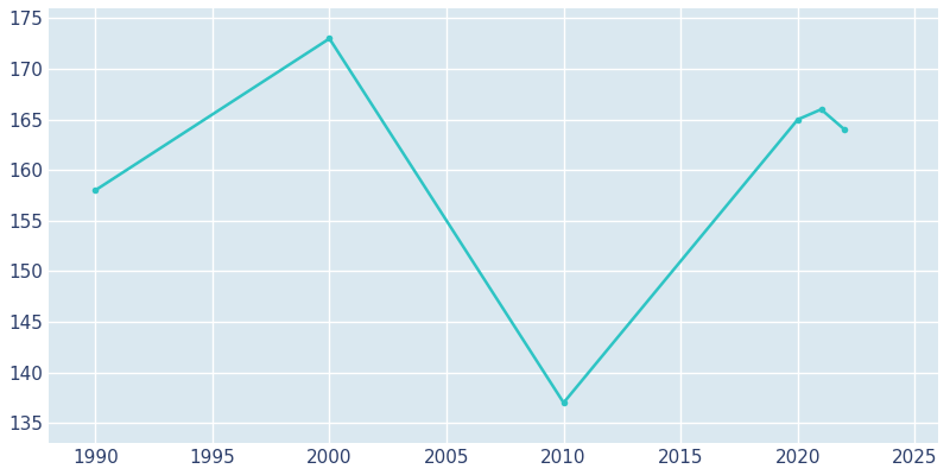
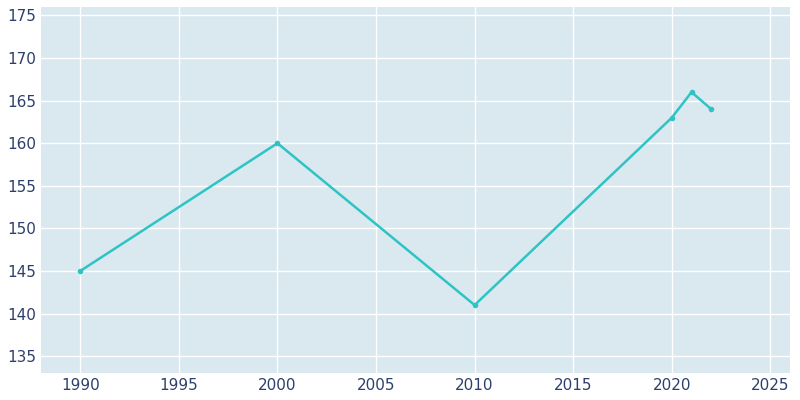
1990: 158 -> 145
2000: 173 -> 160
2010: 137 -> 141
2020: 165 -> 163
